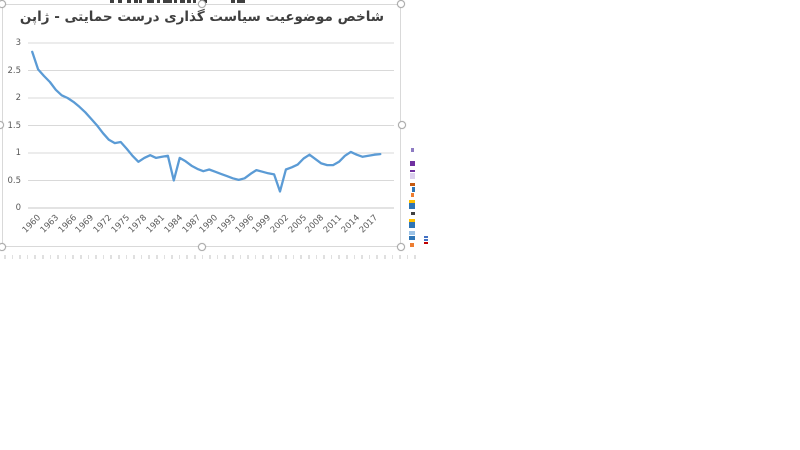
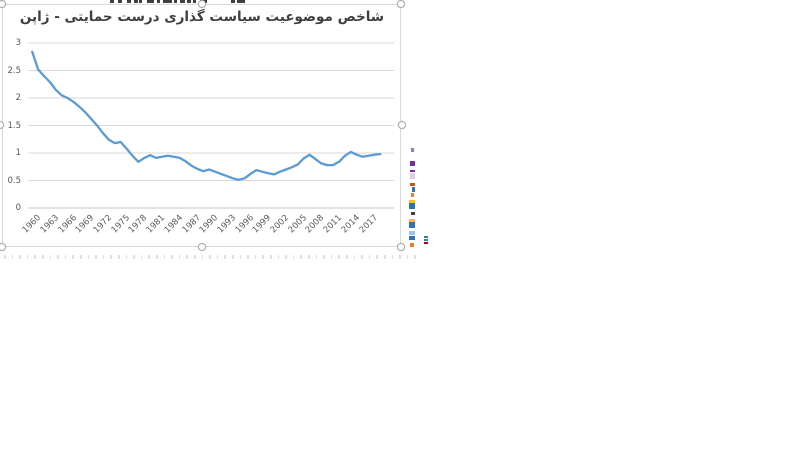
1984: 0.5 -> 0.9
2002: 0.3 -> 0.7
